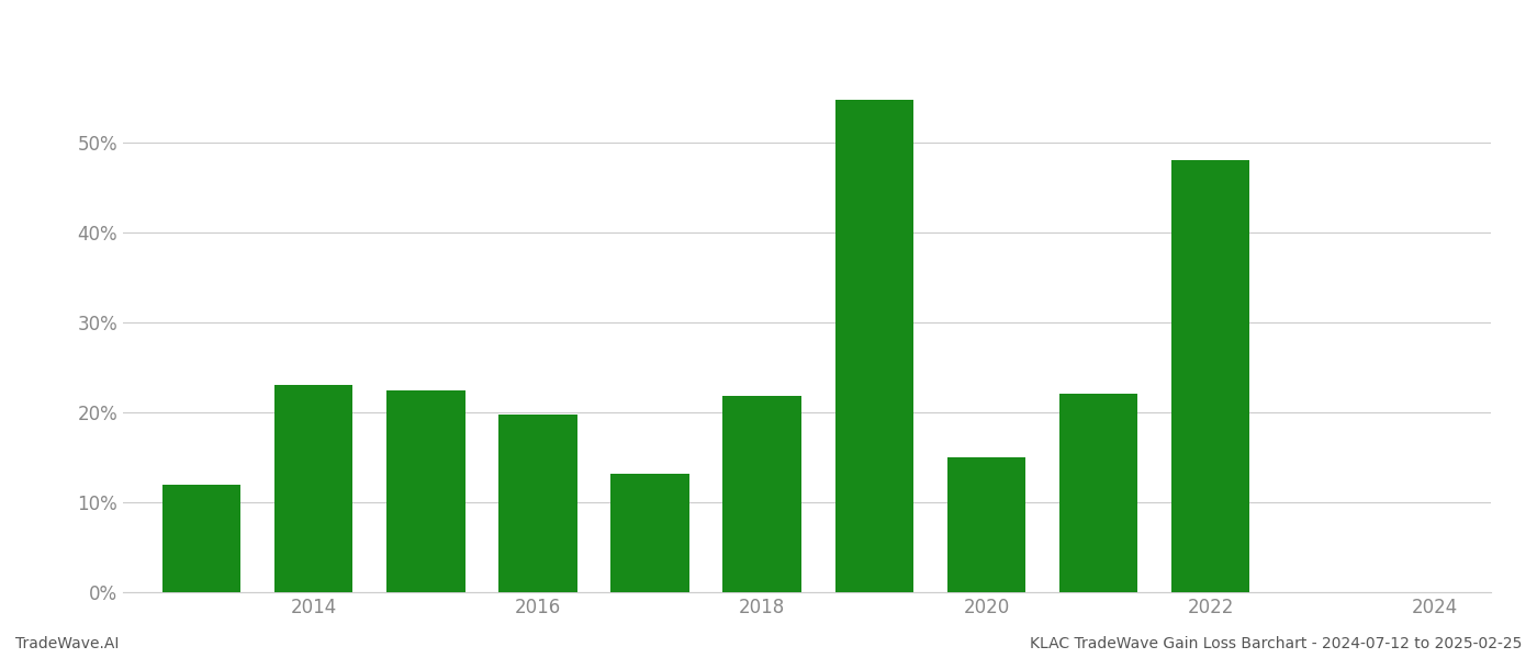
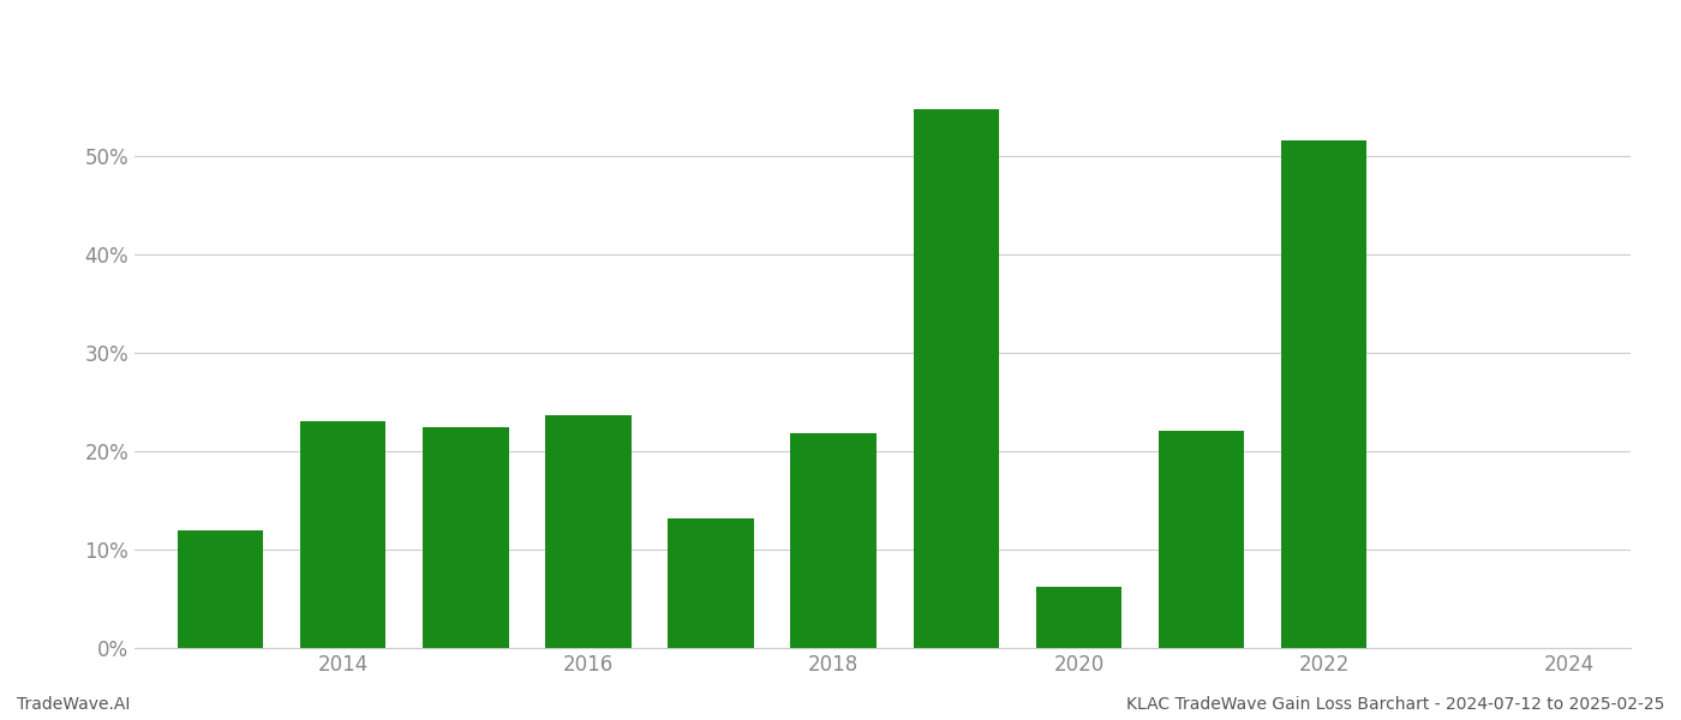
2016: 19.8% -> 23.6%
2020: 15.0% -> 6.2%
2022: 48.0% -> 51.6%
